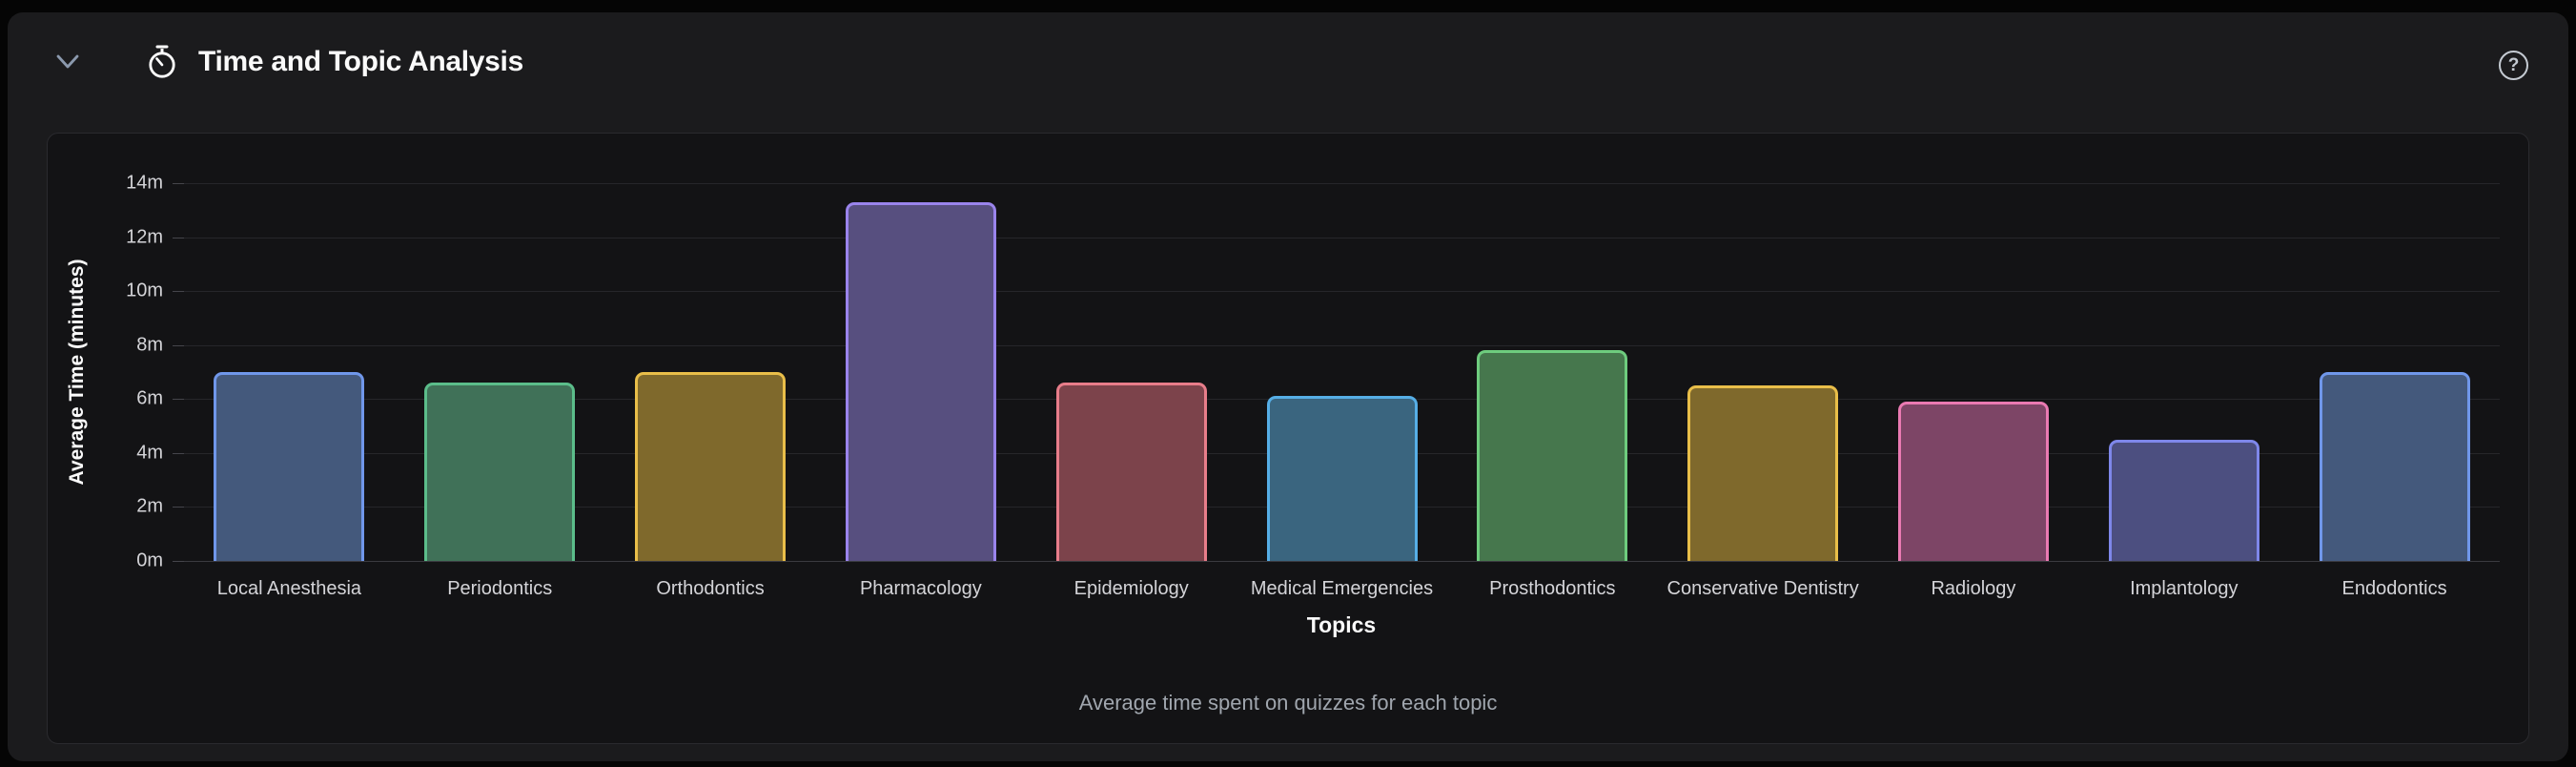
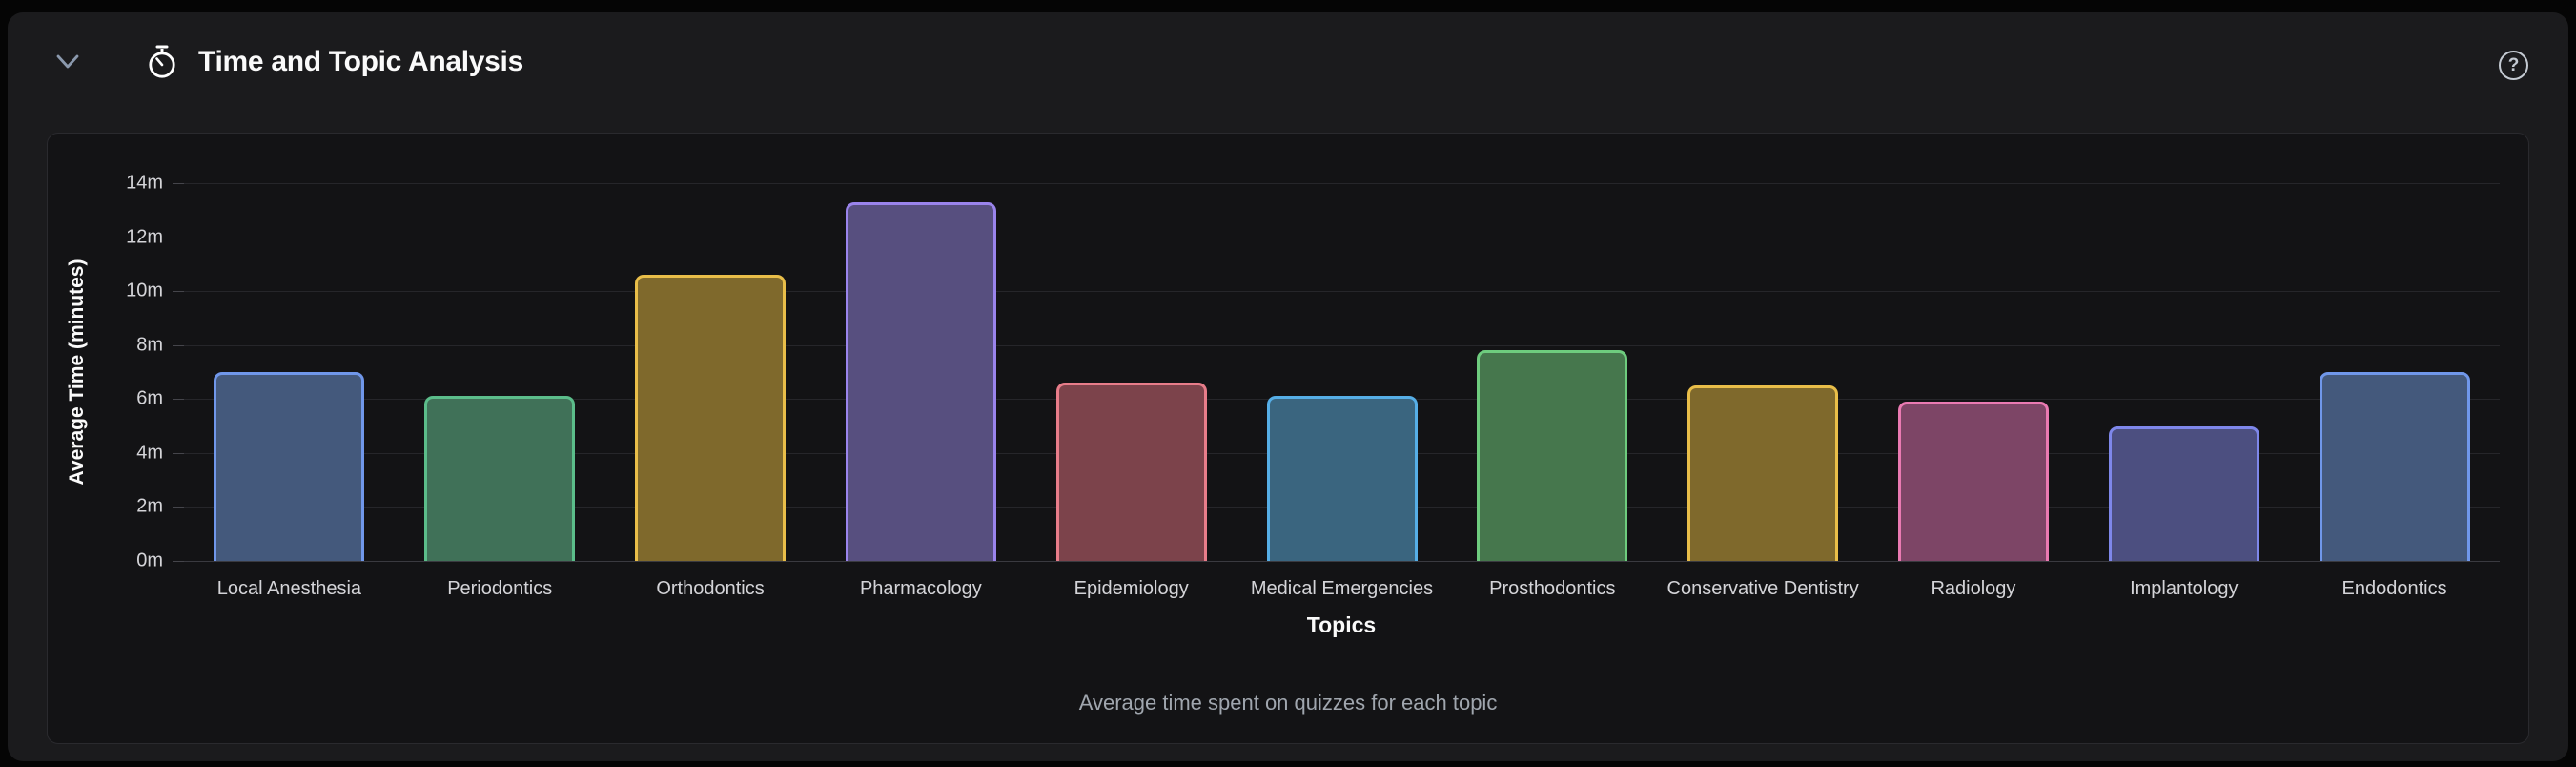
Periodontics: 6.6m -> 6.1m
Orthodontics: 7.0m -> 10.6m
Implantology: 4.5m -> 5.0m
